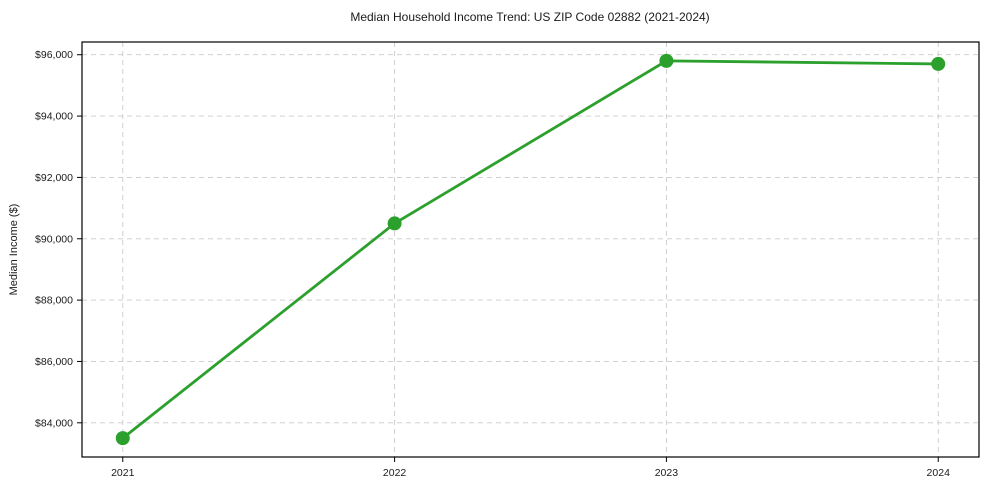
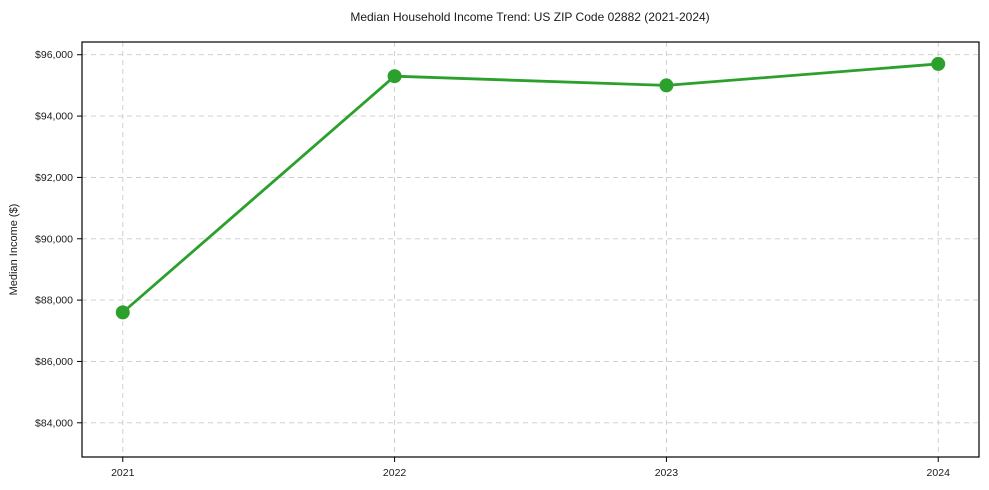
2021: $83500 -> $87600
2022: $90500 -> $95300
2023: $95800 -> $95000
